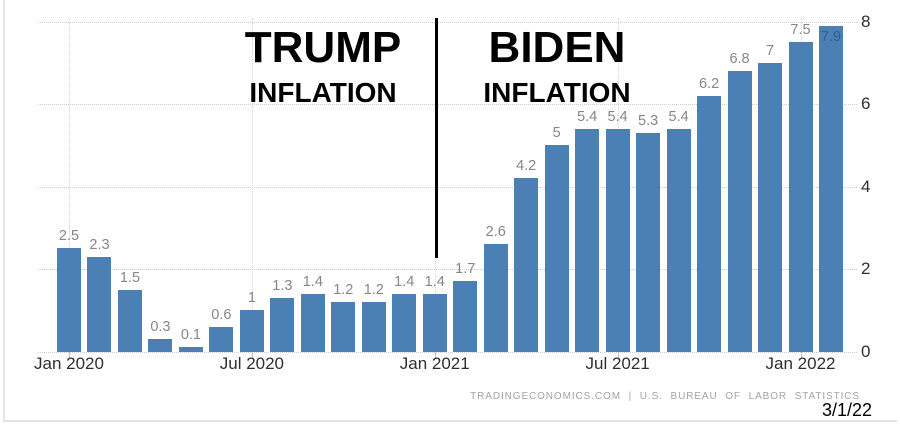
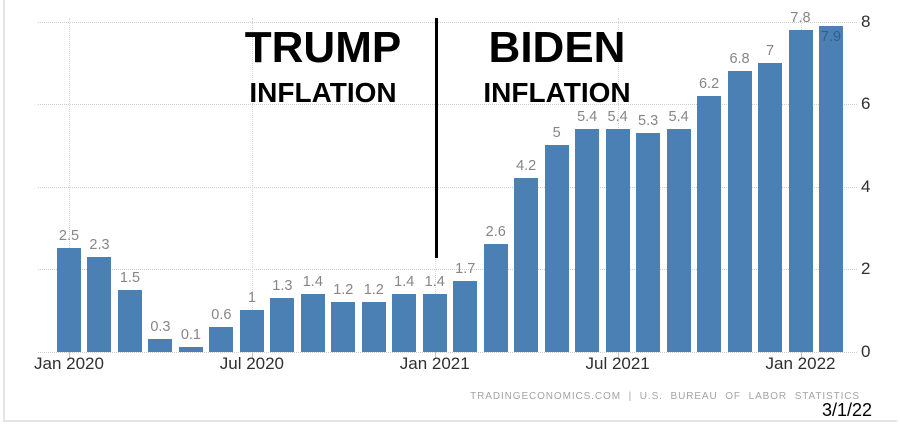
Jan 2022: 7.5 -> 7.8
